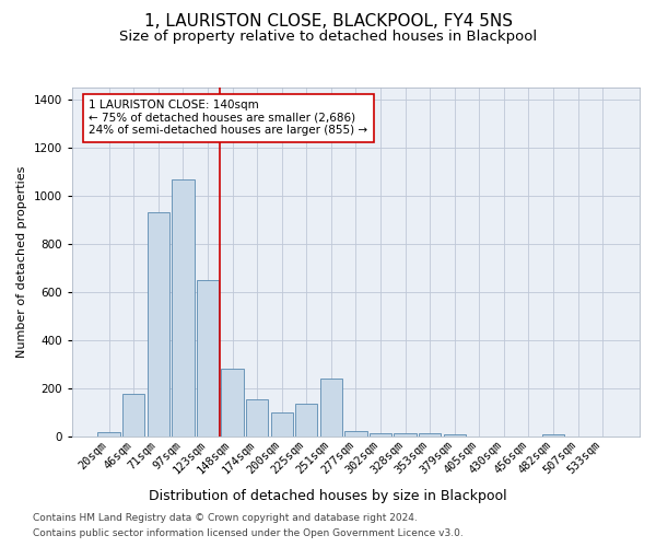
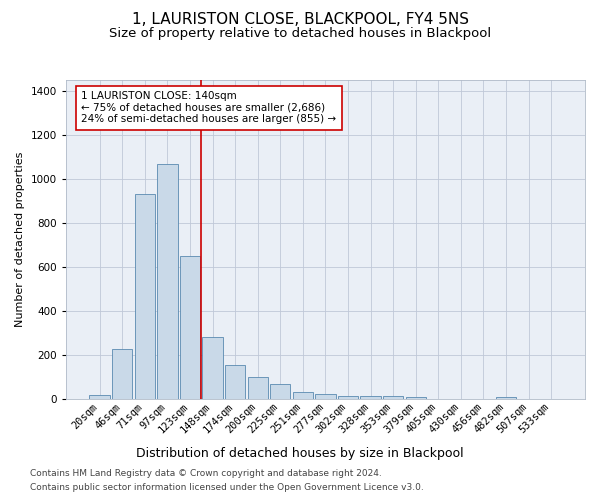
46sqm: 175 -> 225
225sqm: 135 -> 65
251sqm: 240 -> 32
